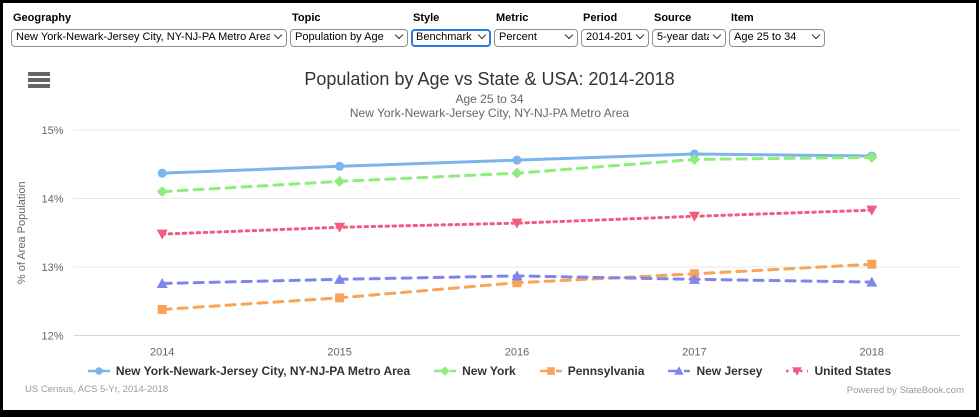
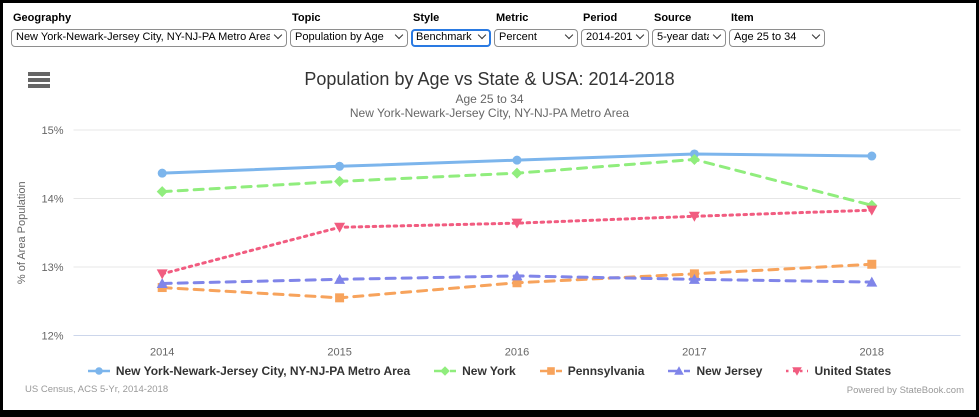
Pennsylvania/2014: 12.4% -> 12.7%
United States/2014: 13.5% -> 12.9%
New York/2018: 14.6% -> 13.9%
